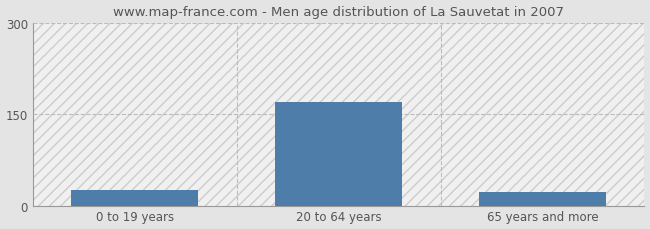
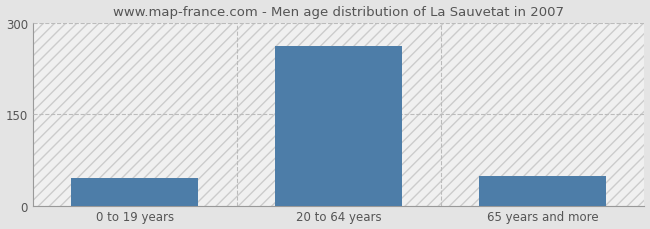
0 to 19 years: 25 -> 46
20 to 64 years: 170 -> 262
65 years and more: 22 -> 48
